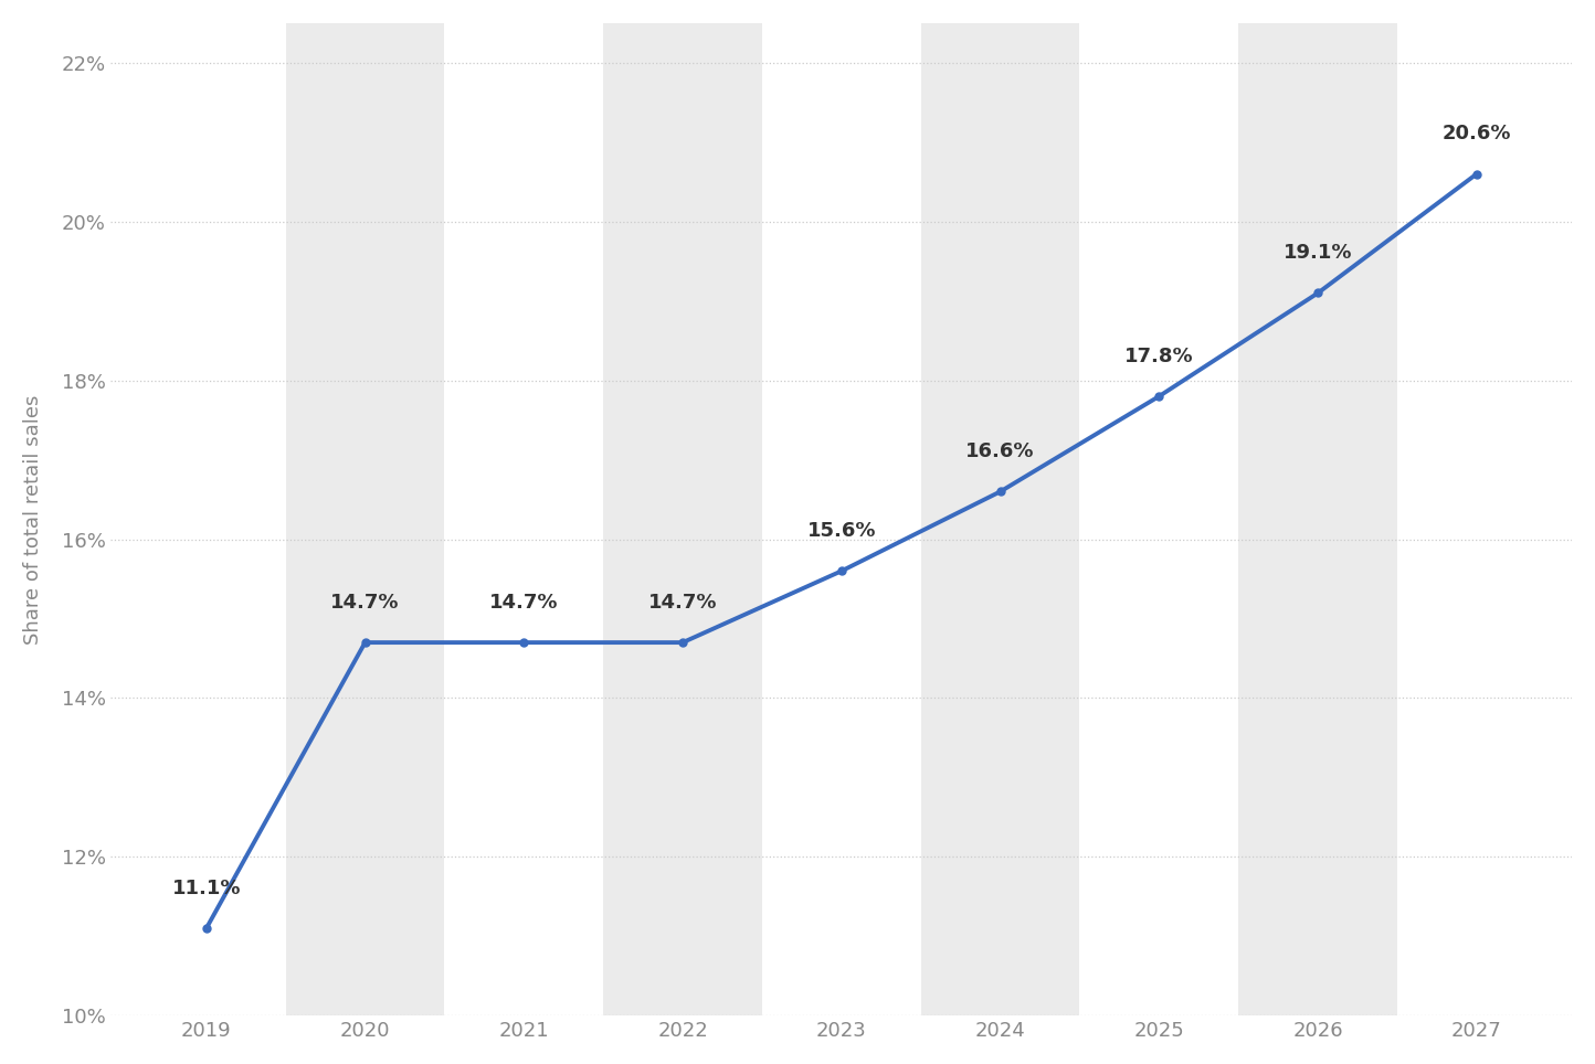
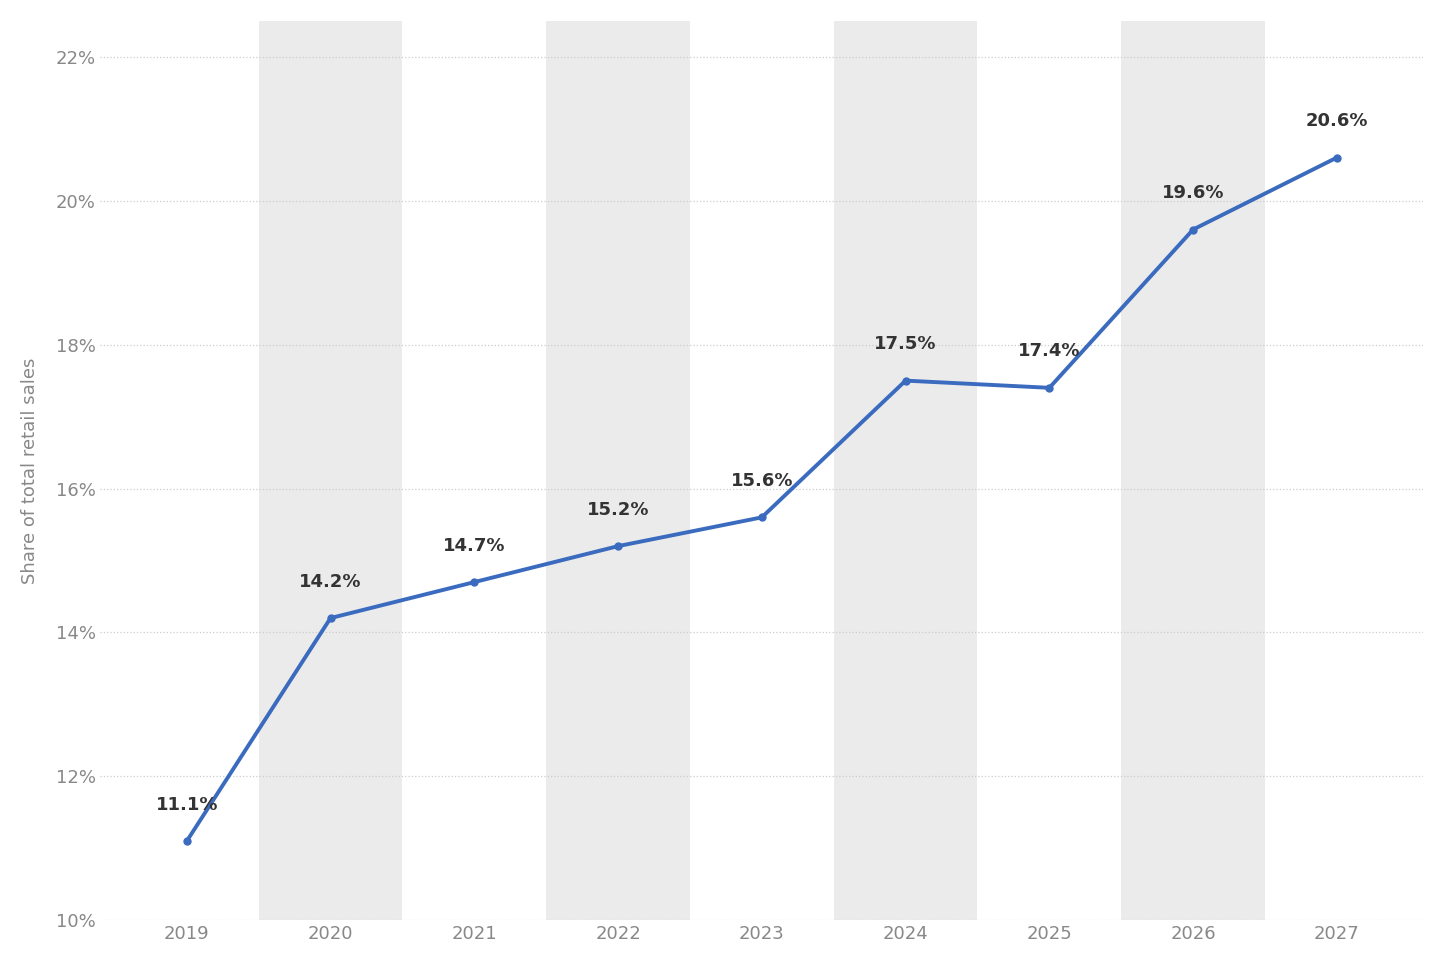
2020: 14.7% -> 14.2%
2022: 14.7% -> 15.2%
2024: 16.6% -> 17.5%
2025: 17.8% -> 17.4%
2026: 19.1% -> 19.6%
